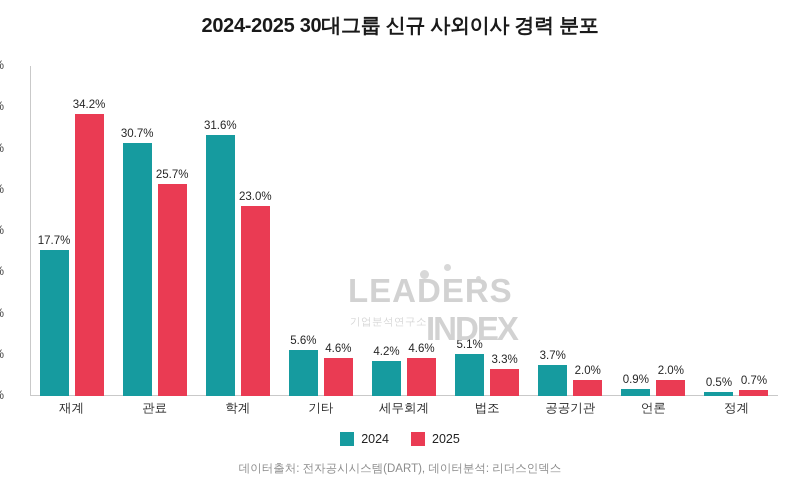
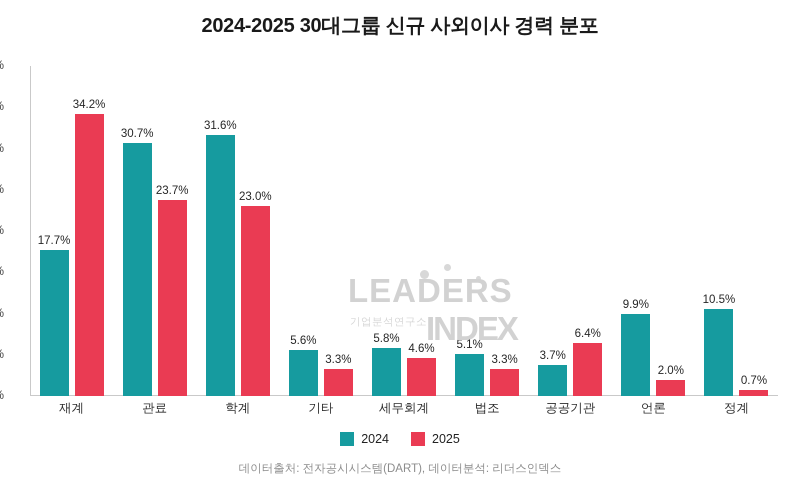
2025/관료: 25.7% -> 23.7%
2025/기타: 4.6% -> 3.3%
2024/세무회계: 4.2% -> 5.8%
2025/공공기관: 2.0% -> 6.4%
2024/언론: 0.9% -> 9.9%
2024/정계: 0.5% -> 10.5%
